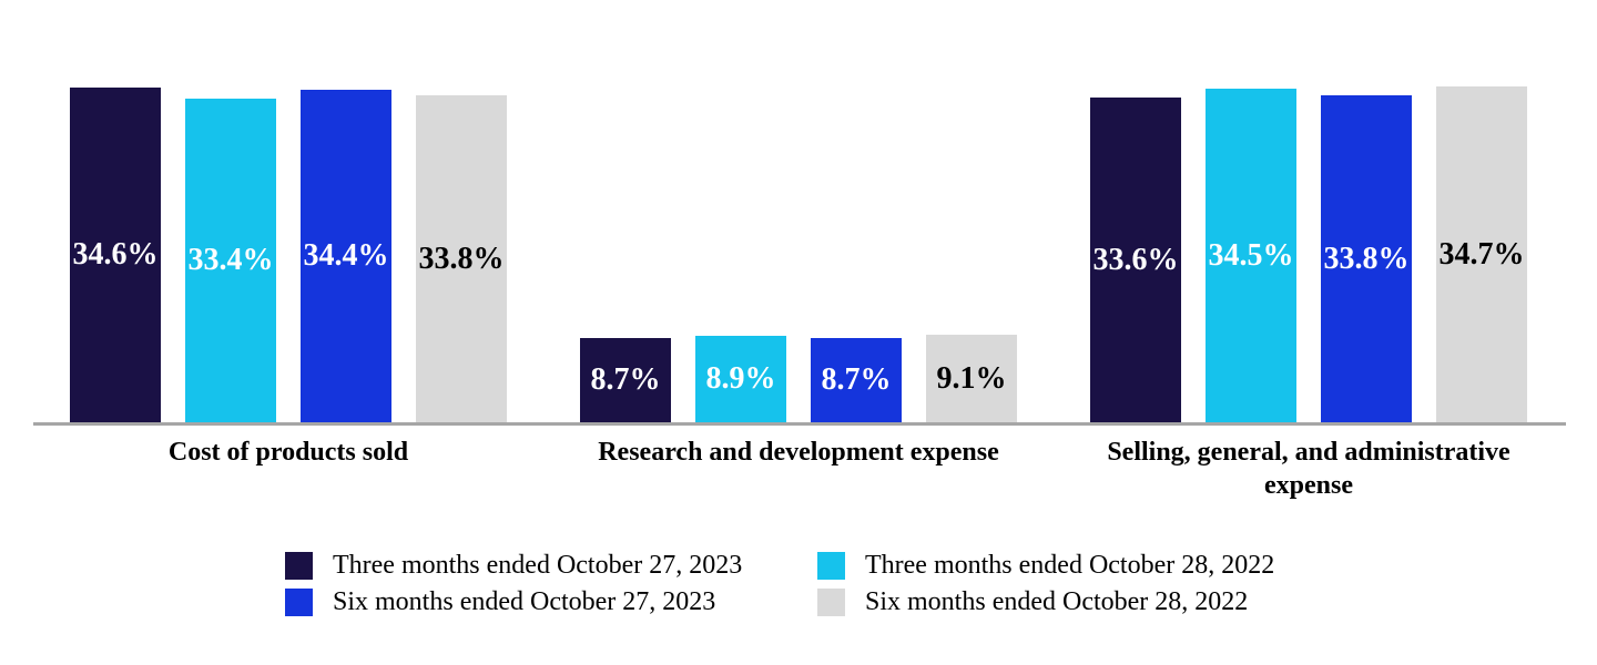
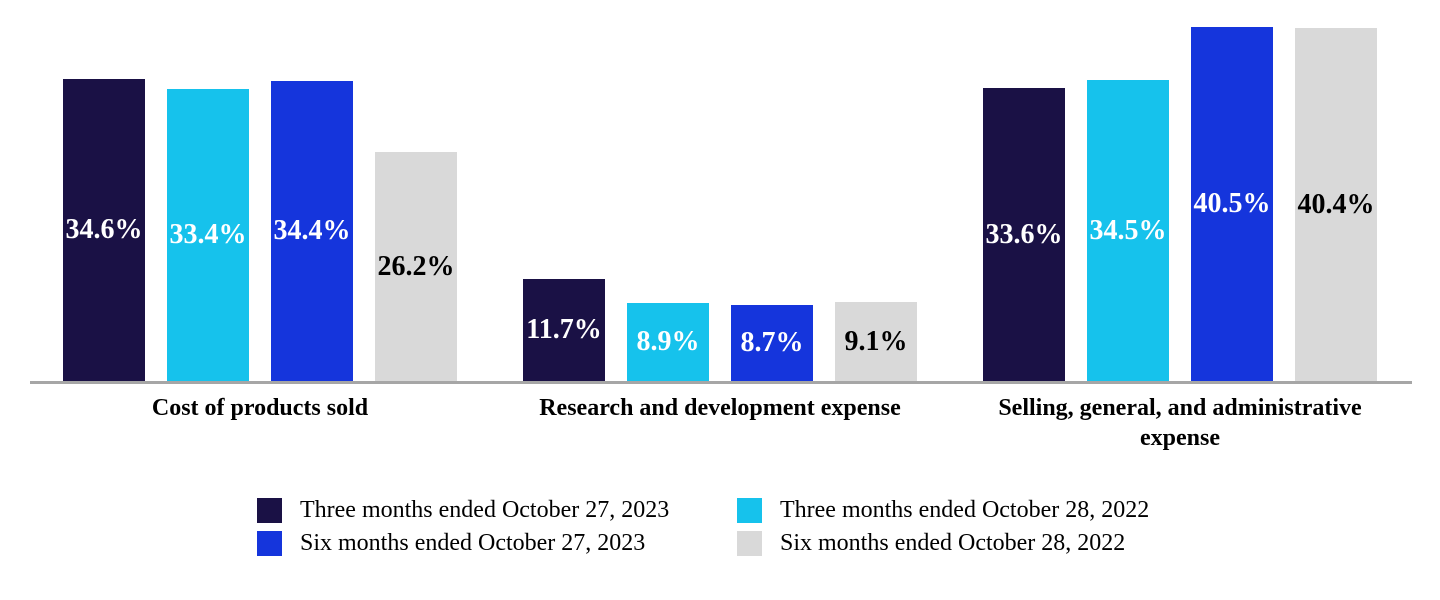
Six months ended October 28, 2022/Cost of products sold: 33.8% -> 26.2%
Three months ended October 27, 2023/Research and development expense: 8.7% -> 11.7%
Six months ended October 27, 2023/Selling, general, and administrative expense: 33.8% -> 40.5%
Six months ended October 28, 2022/Selling, general, and administrative expense: 34.7% -> 40.4%
